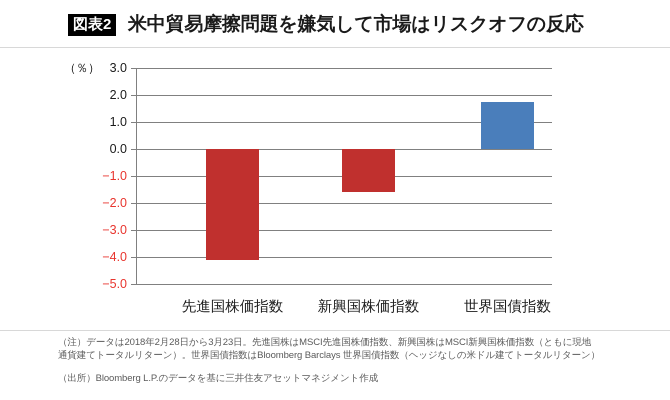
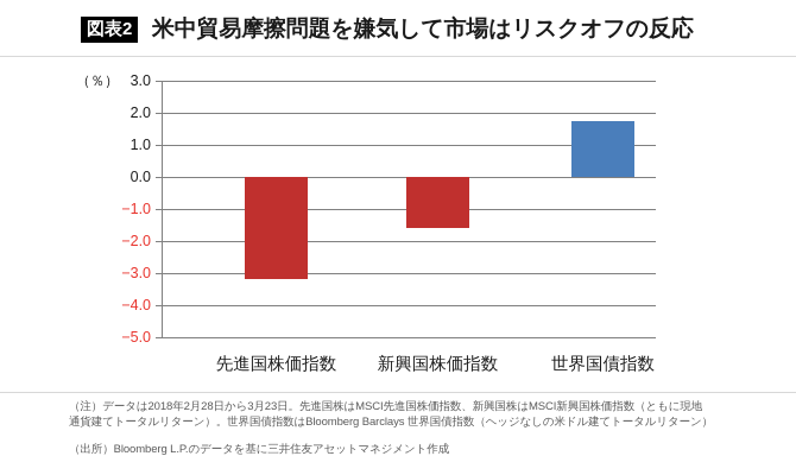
先進国株価指数: -4.1 -> -3.2
